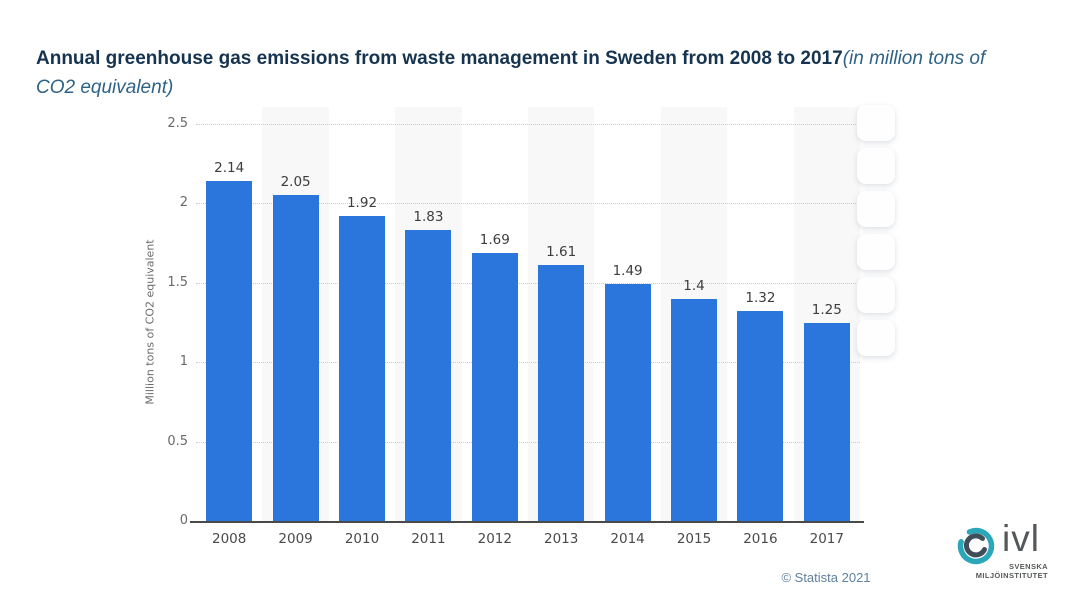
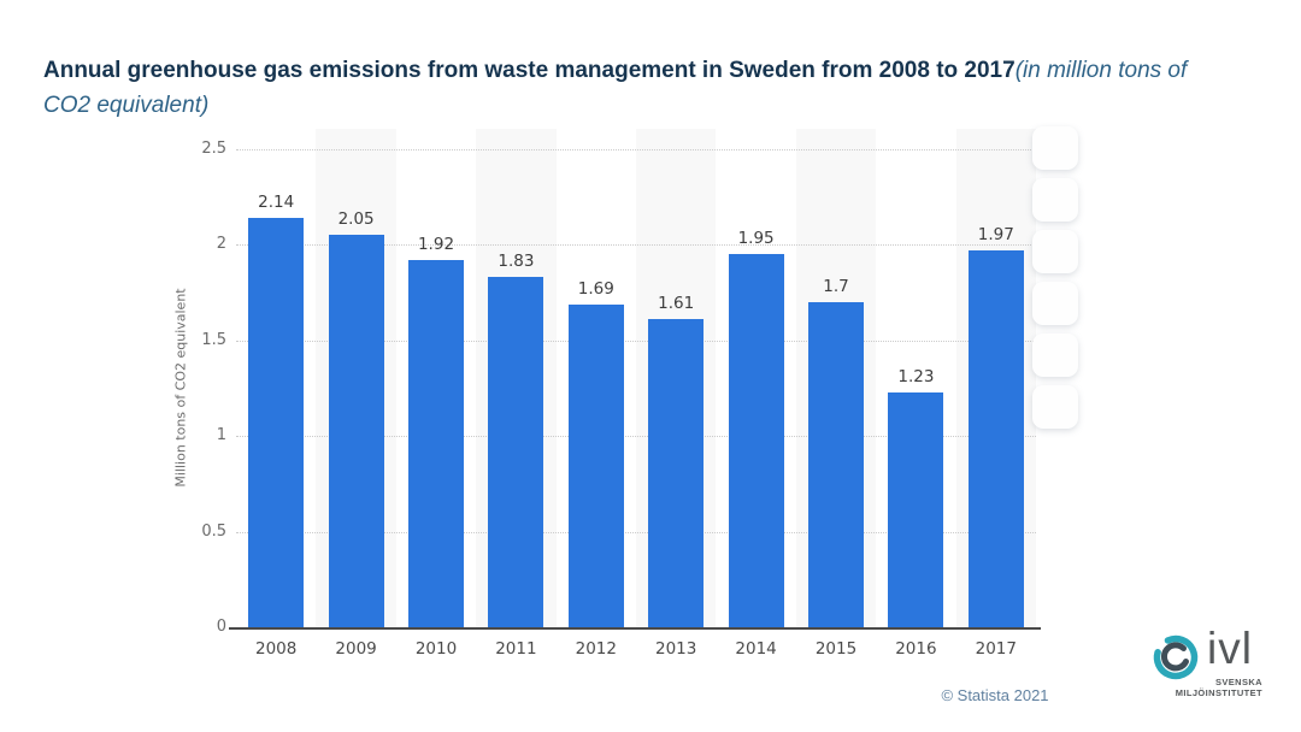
2014: 1.49 -> 1.95
2015: 1.4 -> 1.7
2016: 1.32 -> 1.23
2017: 1.25 -> 1.97
